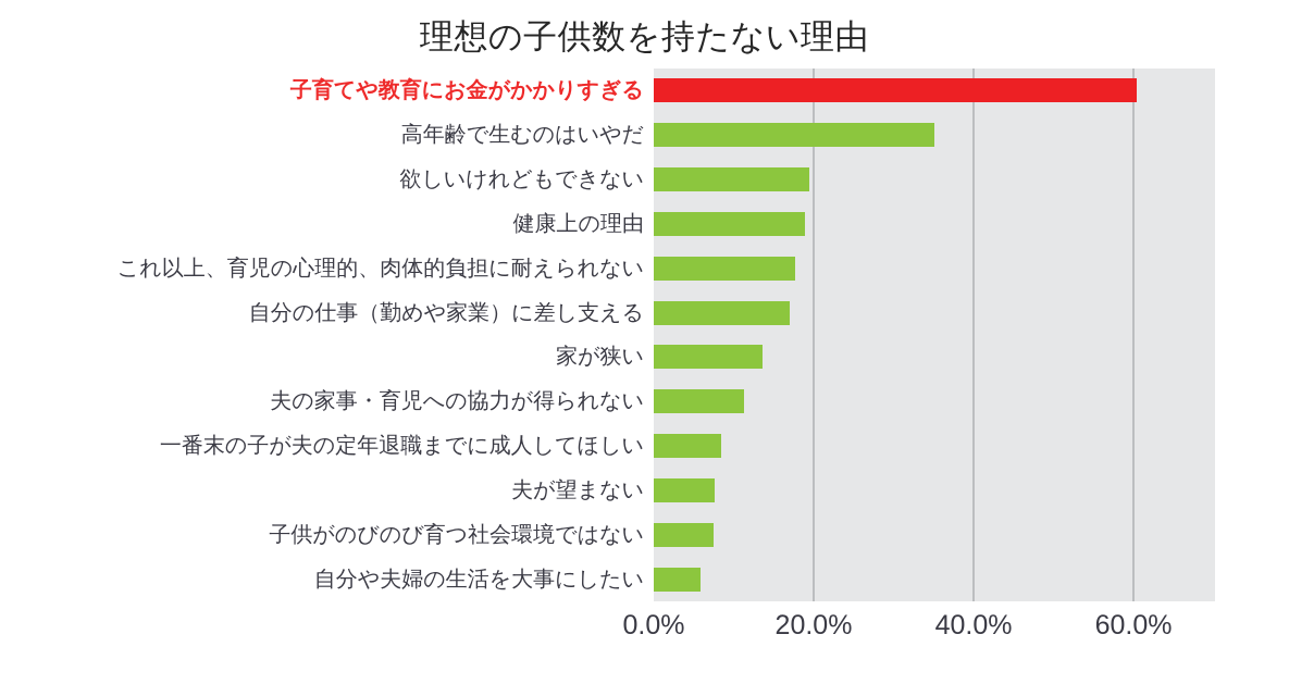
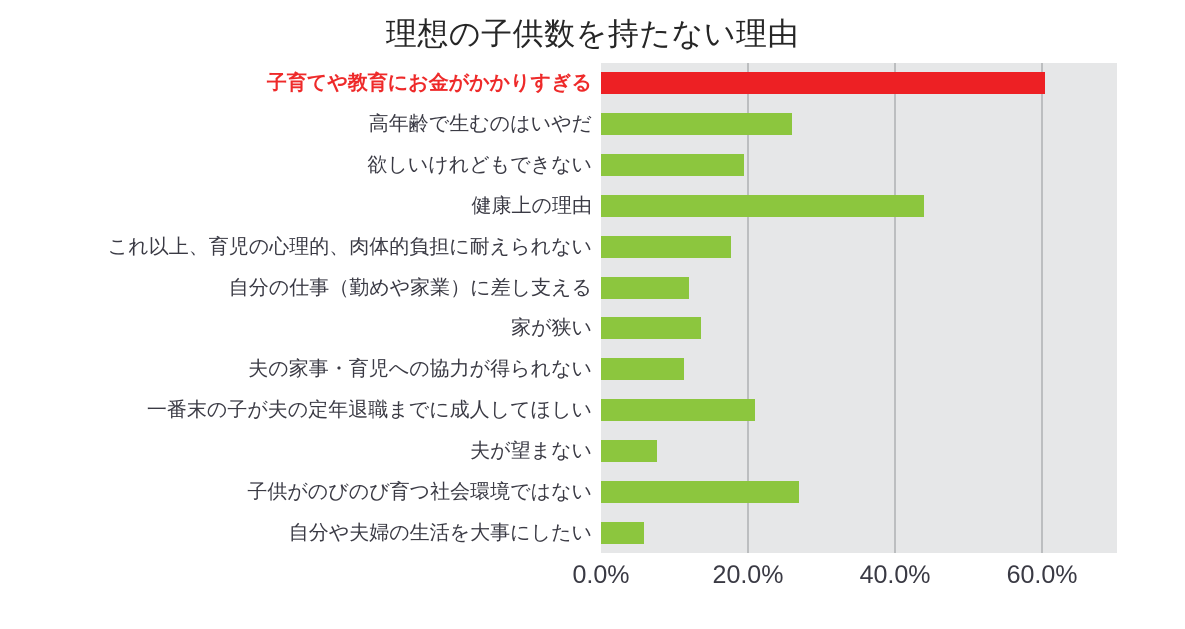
高年齢で生むのはいやだ: 35% -> 26%
健康上の理由: 19% -> 44%
自分の仕事（勤めや家業）に差し支える: 17% -> 12%
一番末の子が夫の定年退職までに成人してほしい: 8% -> 21%
子供がのびのび育つ社会環境ではない: 8% -> 27%
